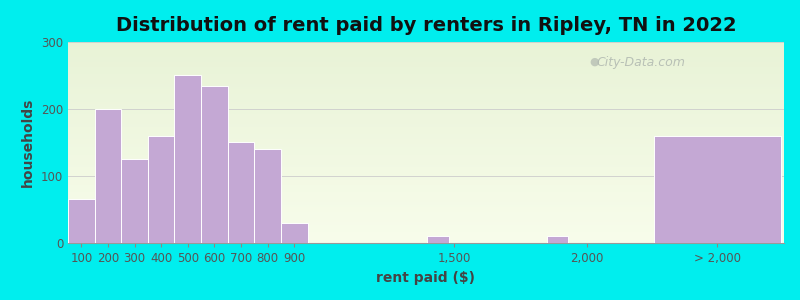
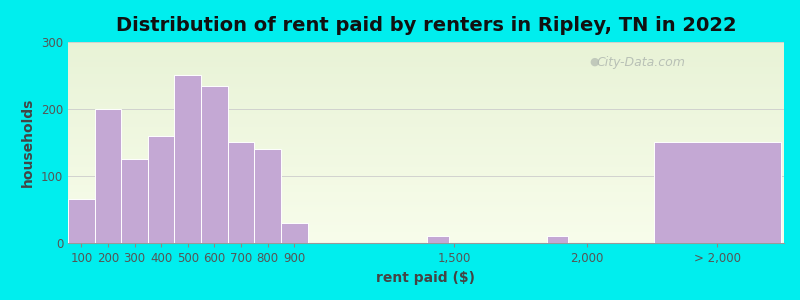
> 2,000: 160 -> 150
